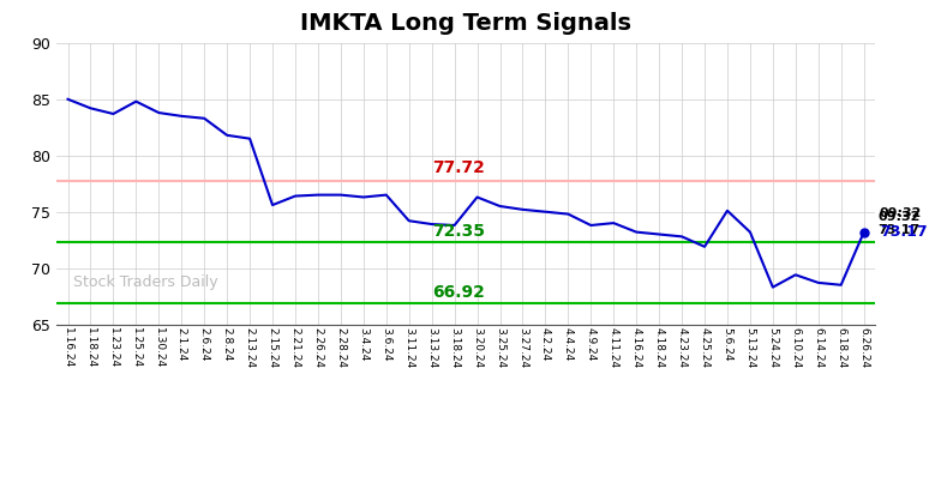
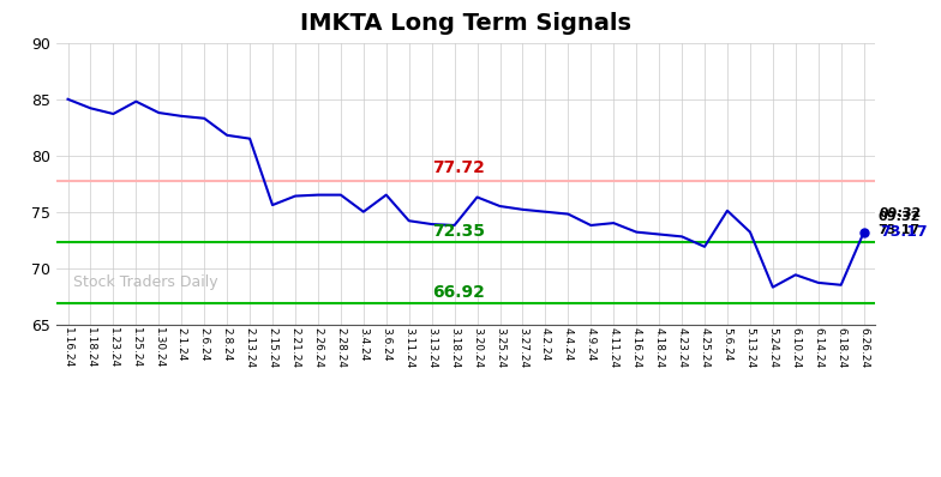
3.4.24: 76.3 -> 75.0
